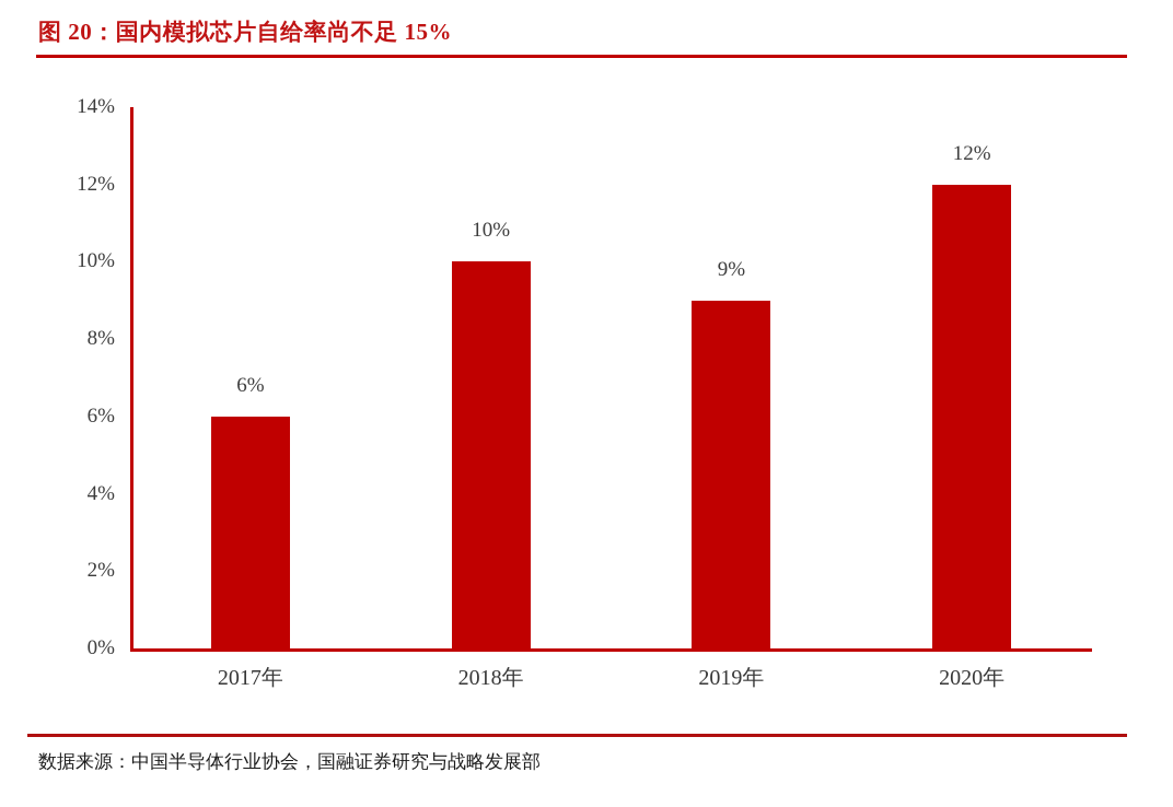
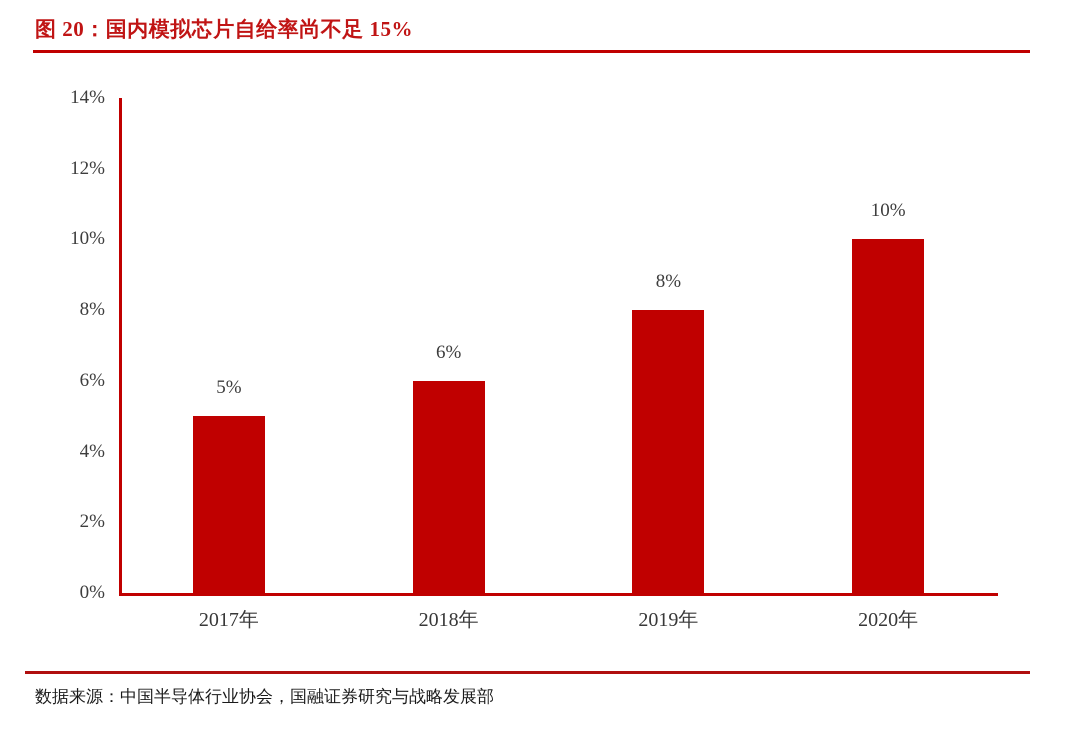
2017年: 6% -> 5%
2018年: 10% -> 6%
2019年: 9% -> 8%
2020年: 12% -> 10%
